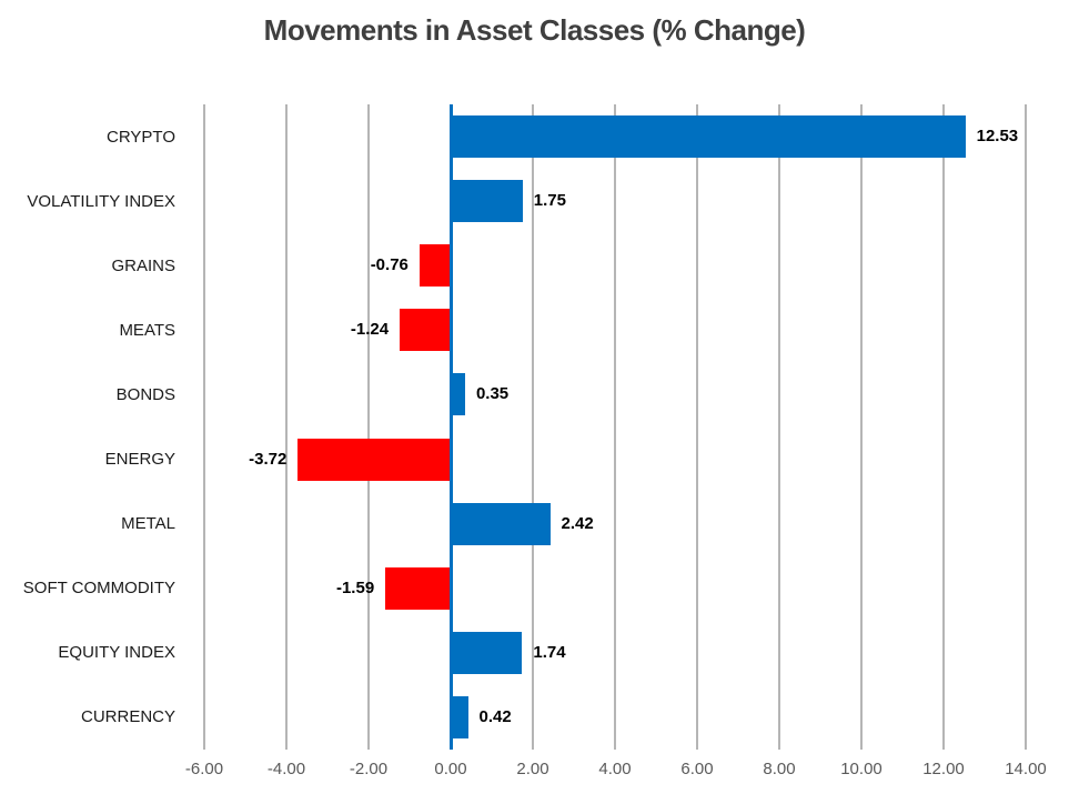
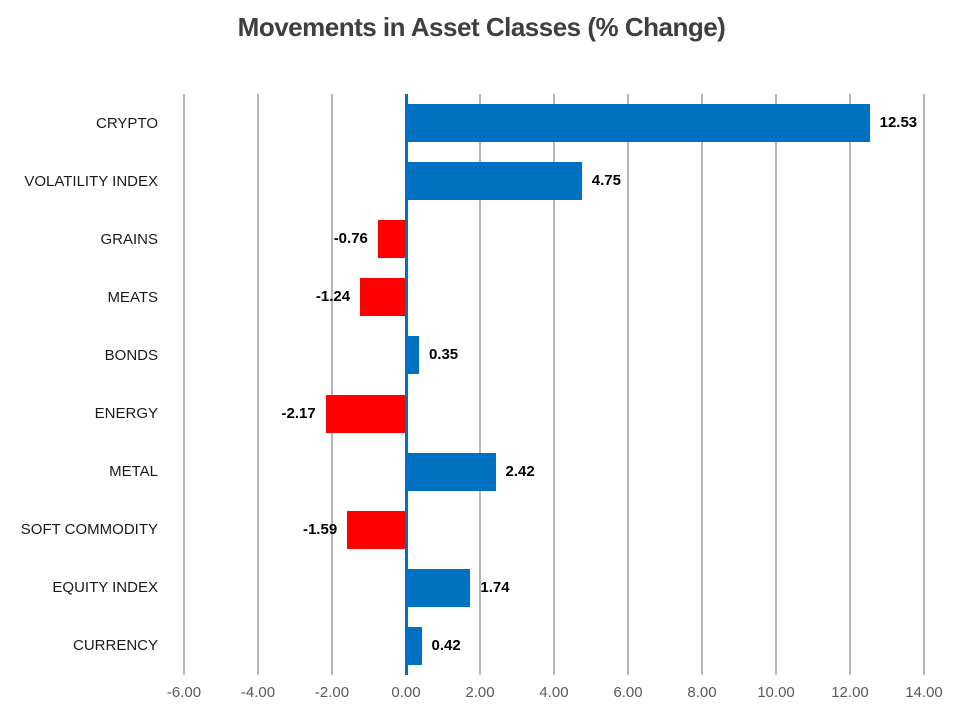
VOLATILITY INDEX: 1.75 -> 4.75
ENERGY: -3.72 -> -2.17
